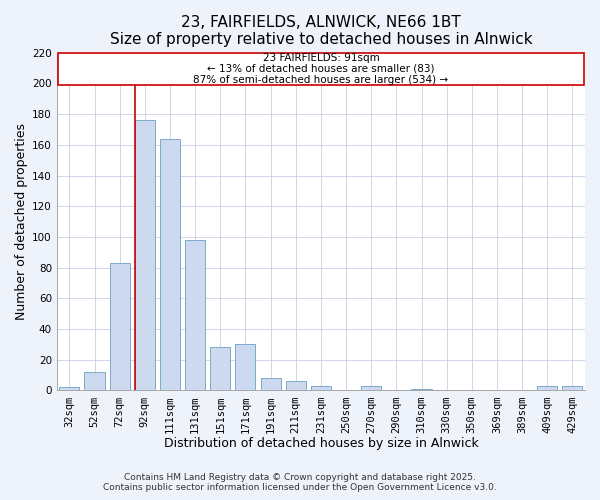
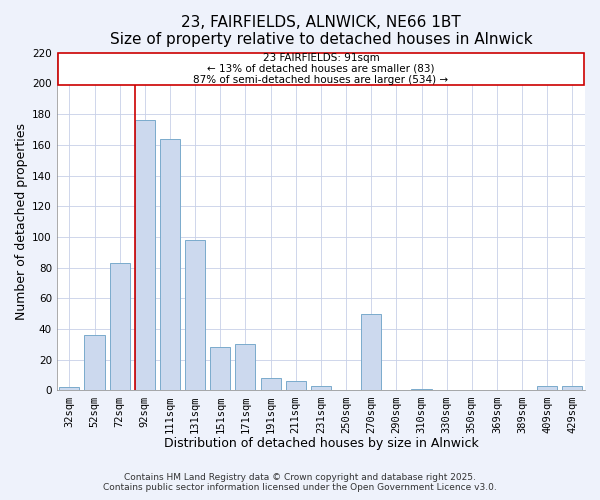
52sqm: 12 -> 36
270sqm: 3 -> 50
